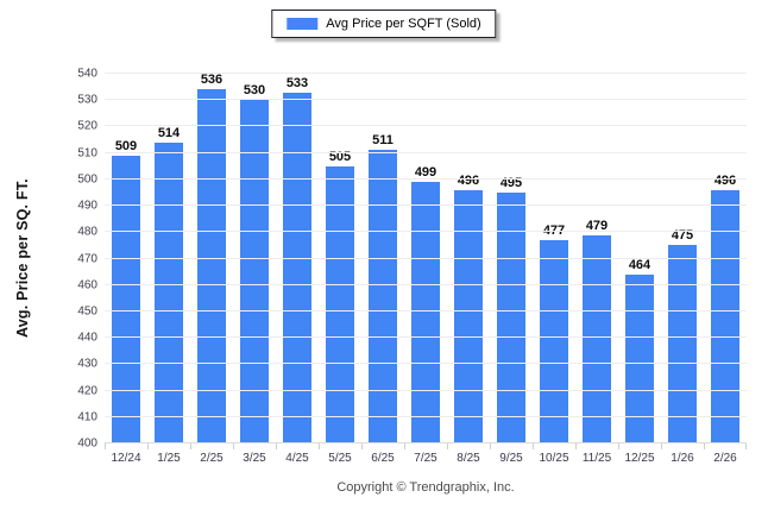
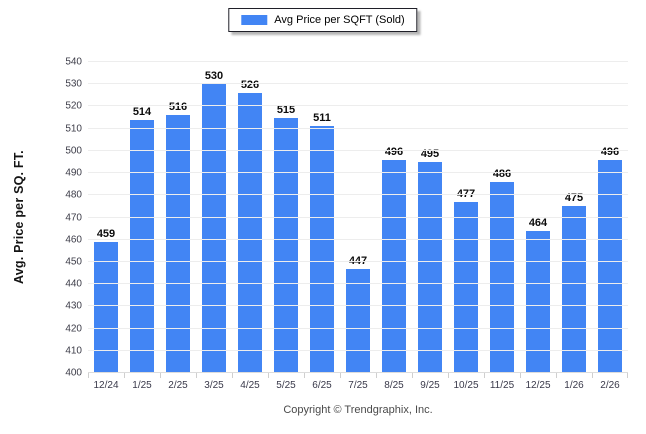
12/24: 509 -> 459
2/25: 536 -> 516
4/25: 533 -> 526
5/25: 505 -> 515
7/25: 499 -> 447
11/25: 479 -> 486
